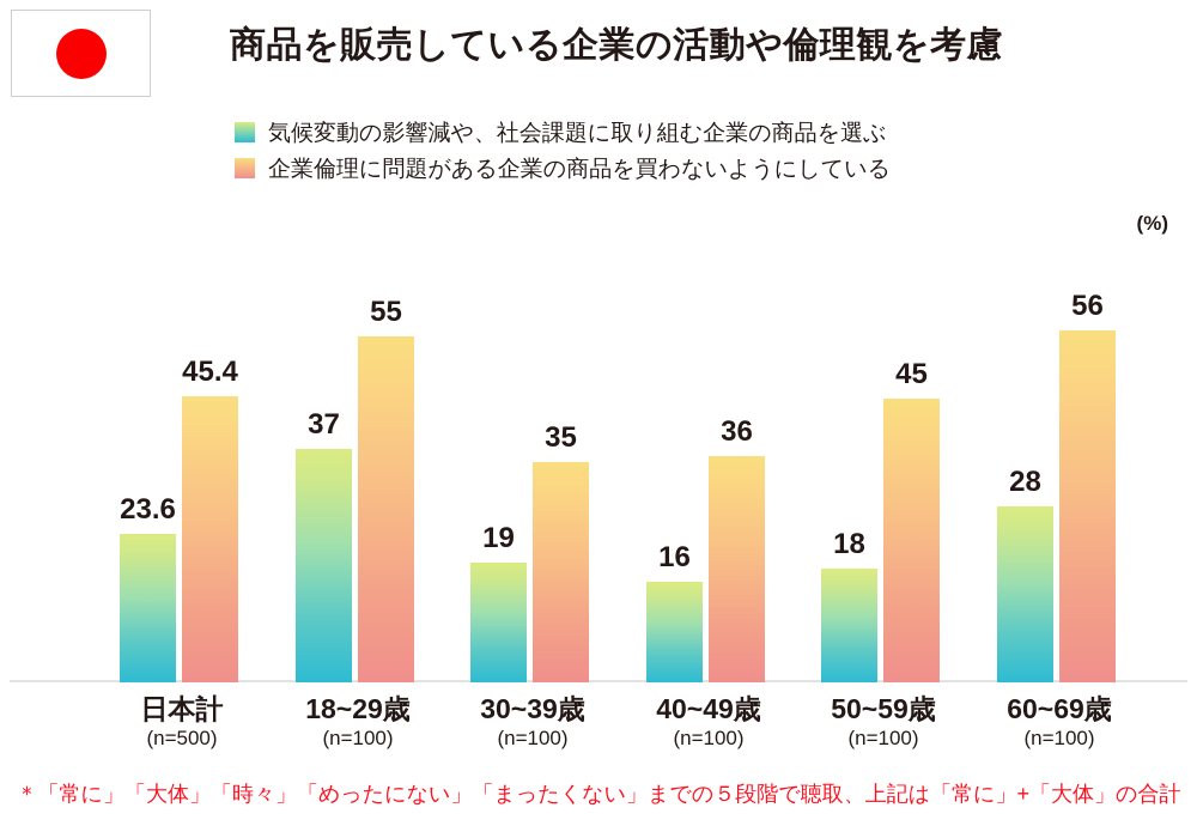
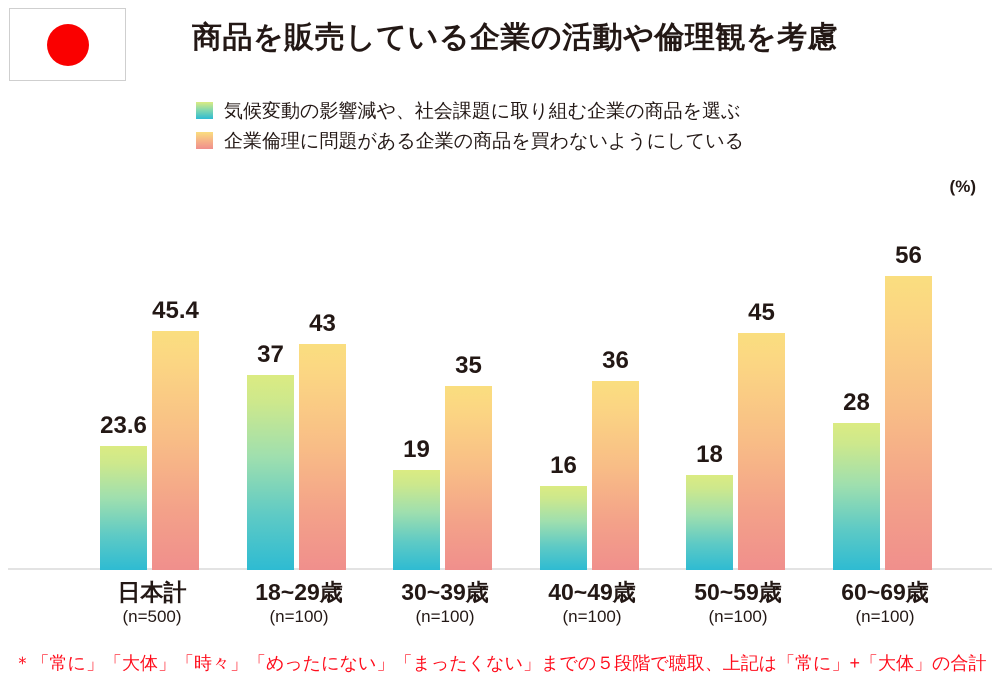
企業倫理に問題がある企業の商品を買わないようにしている/18~29歳: 55 -> 43
